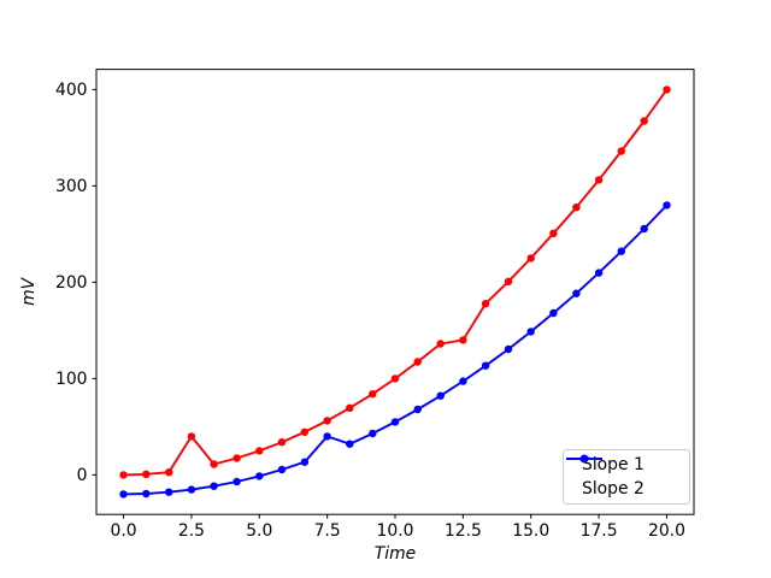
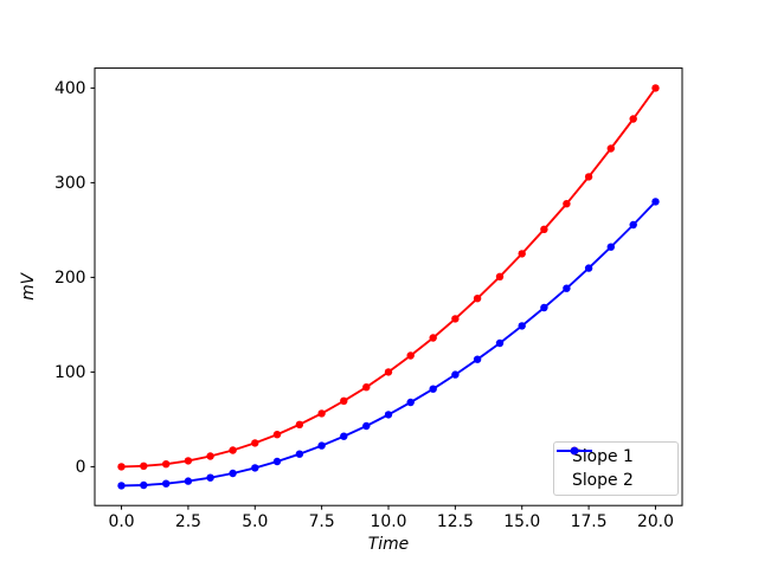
Slope 1/2.5: 40 -> 10
Slope 2/7.5: 40 -> 20
Slope 1/12.5: 140 -> 160
